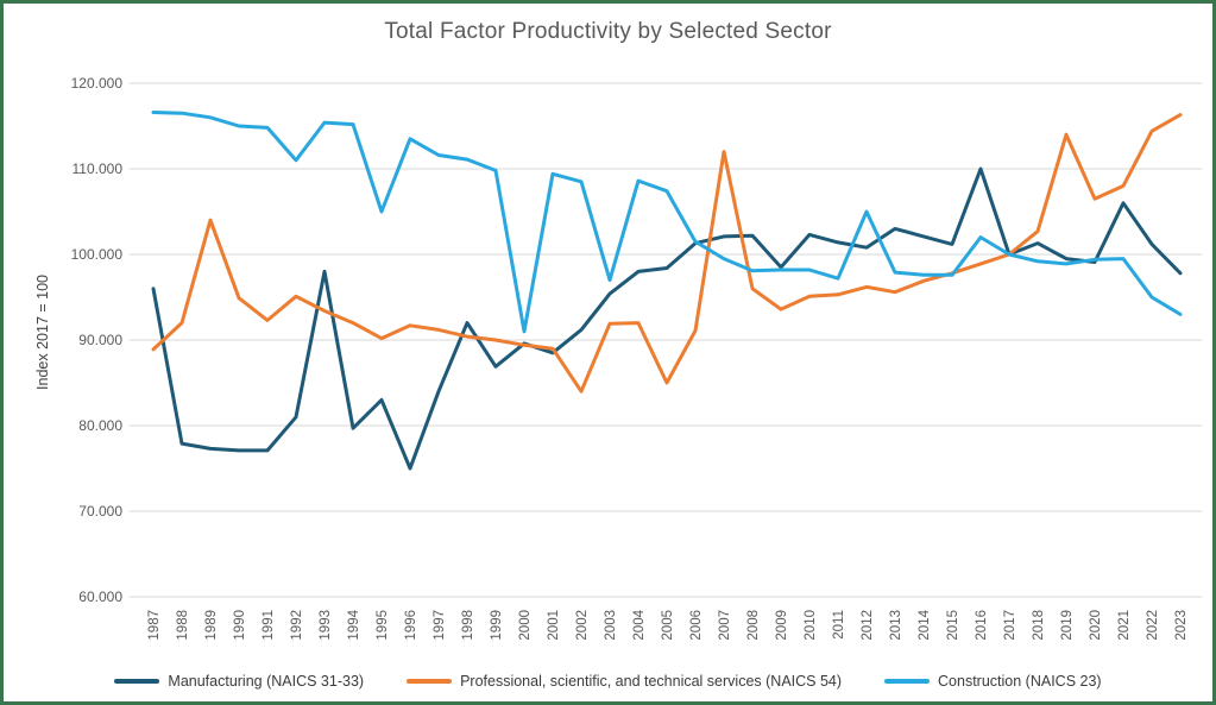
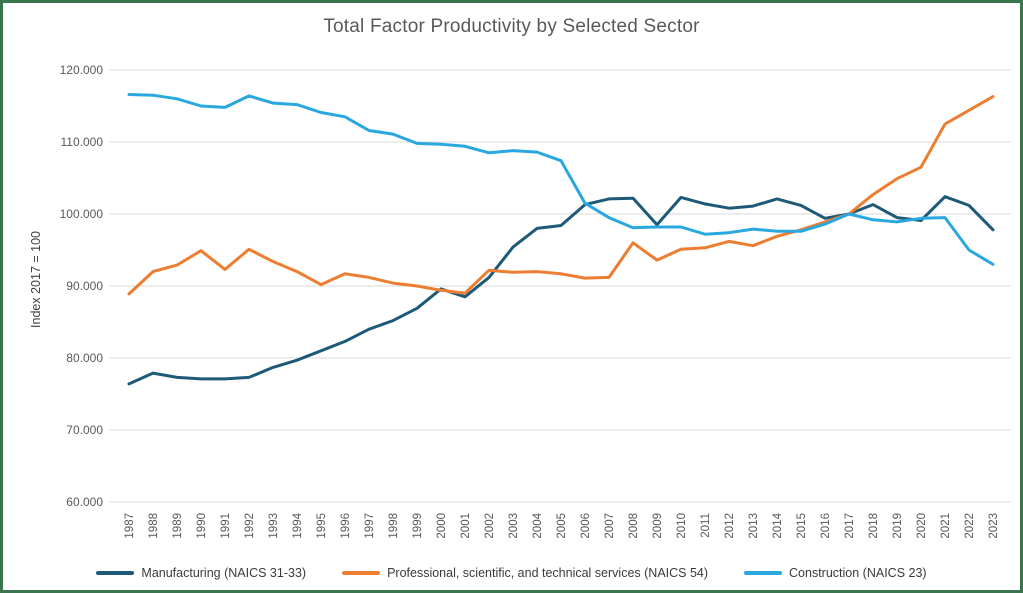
Manufacturing (NAICS 31-33)/1987: 96 -> 76
Professional, scientific, and technical services (NAICS 54)/1989: 104 -> 93
Manufacturing (NAICS 31-33)/1992: 81 -> 77
Construction (NAICS 23)/1992: 111 -> 116
Manufacturing (NAICS 31-33)/1993: 98 -> 79
Manufacturing (NAICS 31-33)/1995: 83 -> 81
Construction (NAICS 23)/1995: 105 -> 114
Manufacturing (NAICS 31-33)/1996: 75 -> 82
Manufacturing (NAICS 31-33)/1998: 92 -> 85
Construction (NAICS 23)/2000: 91 -> 110
Professional, scientific, and technical services (NAICS 54)/2002: 84 -> 92
Construction (NAICS 23)/2003: 97 -> 109
Professional, scientific, and technical services (NAICS 54)/2005: 85 -> 92
Professional, scientific, and technical services (NAICS 54)/2007: 112 -> 91
Construction (NAICS 23)/2012: 105 -> 97
Manufacturing (NAICS 31-33)/2013: 103 -> 101
Manufacturing (NAICS 31-33)/2016: 110 -> 99
Construction (NAICS 23)/2016: 102 -> 99
Professional, scientific, and technical services (NAICS 54)/2019: 114 -> 105
Manufacturing (NAICS 31-33)/2021: 106 -> 102
Professional, scientific, and technical services (NAICS 54)/2021: 108 -> 112
